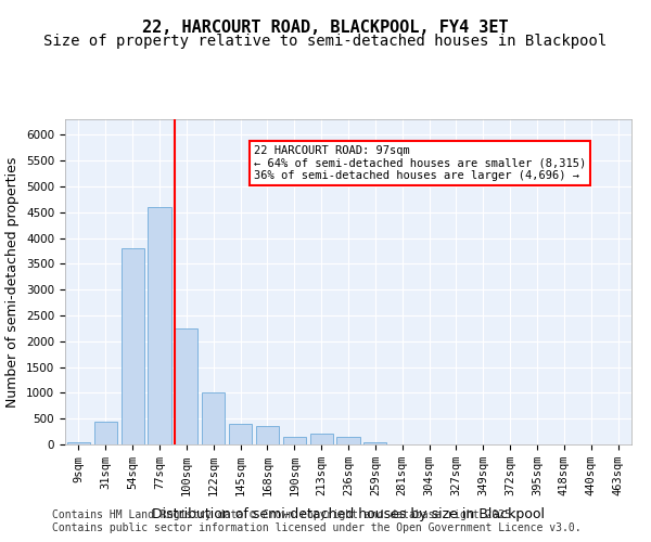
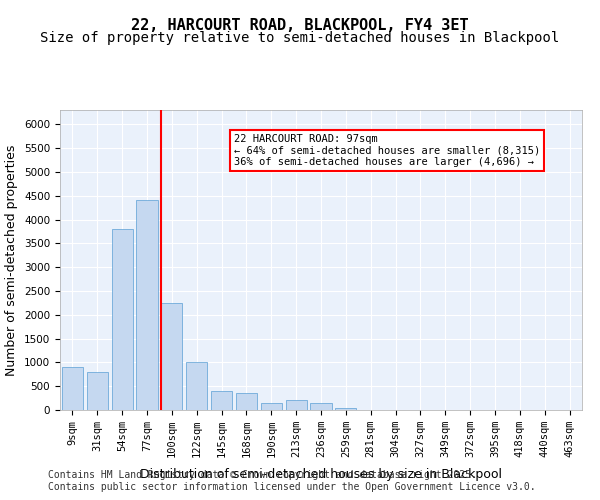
9sqm: 50 -> 900
31sqm: 450 -> 800
77sqm: 4600 -> 4400
